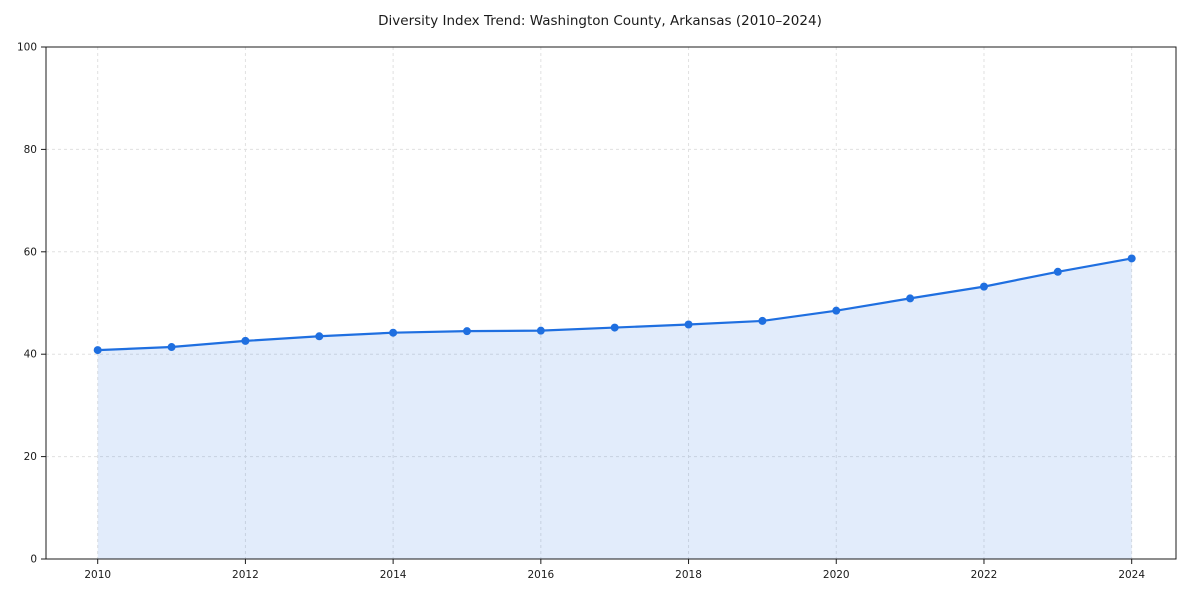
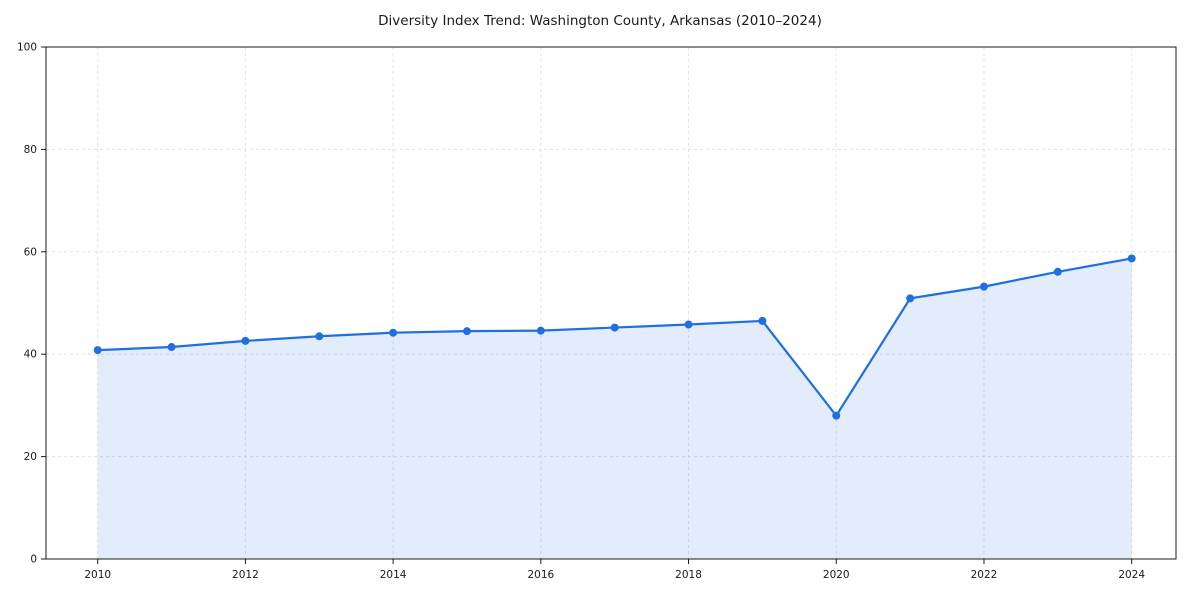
2020: 48 -> 28
